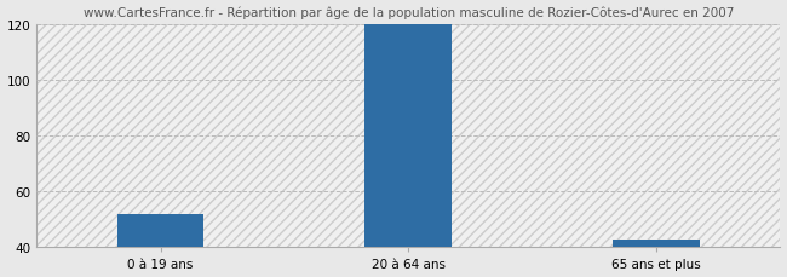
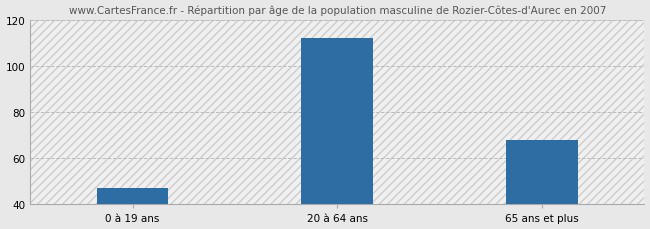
0 à 19 ans: 52 -> 47
20 à 64 ans: 120 -> 112
65 ans et plus: 43 -> 68
